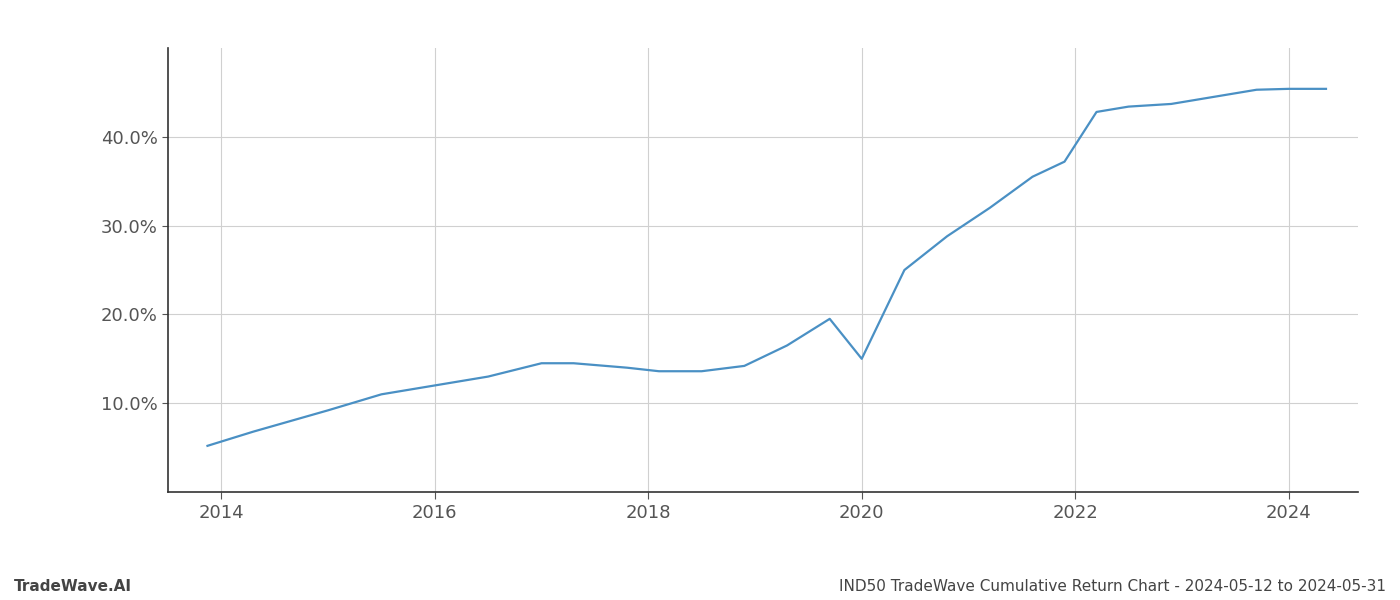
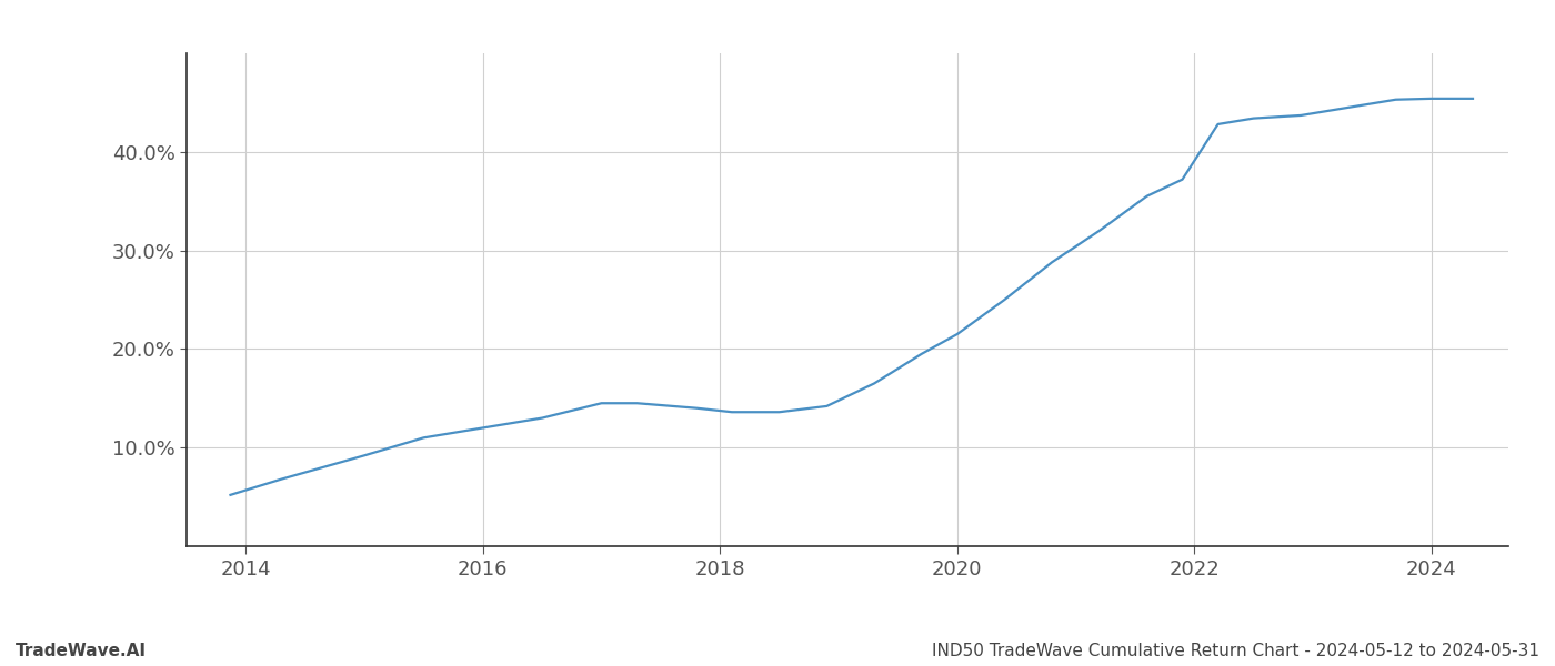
2020: 15.0% -> 21.5%
